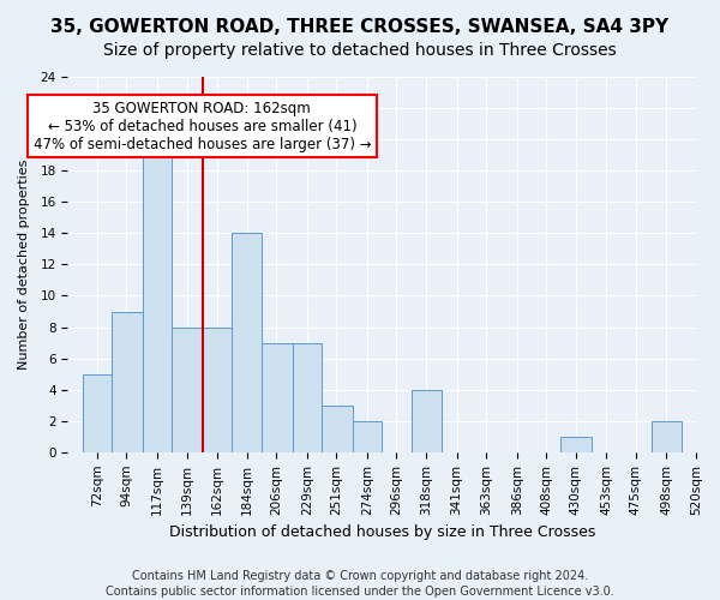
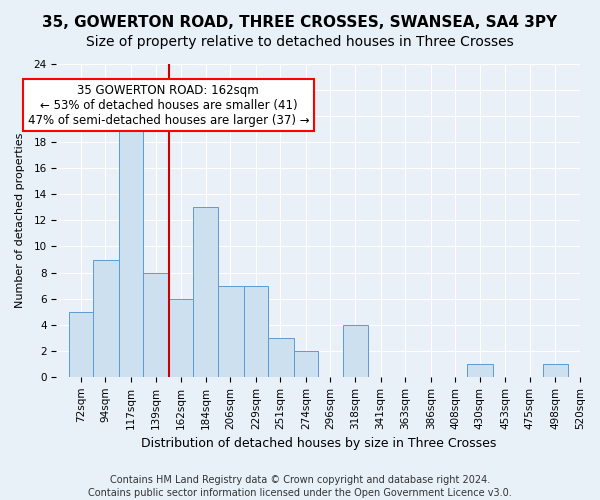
162sqm: 8 -> 6
184sqm: 14 -> 13
498sqm: 2 -> 1
